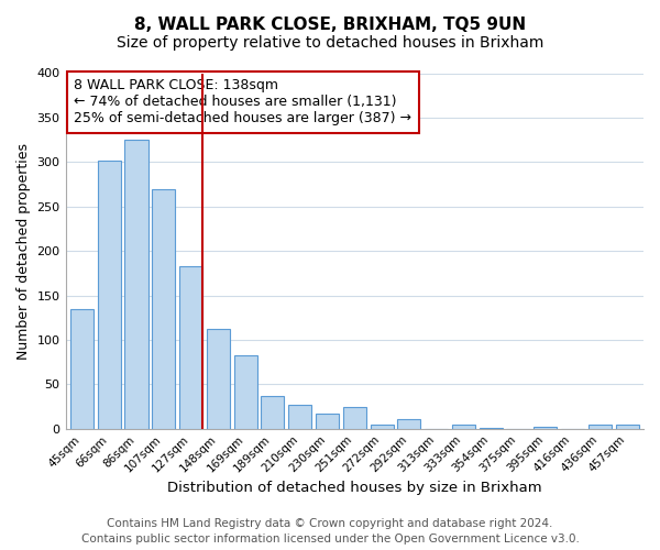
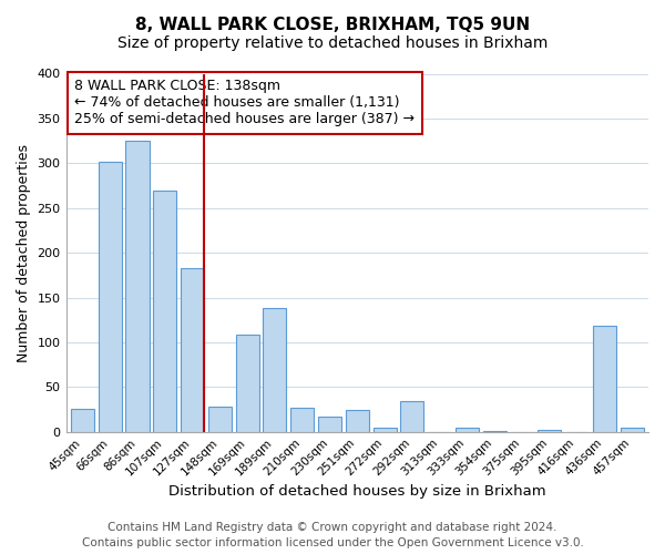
45sqm: 135 -> 26
148sqm: 112 -> 28
169sqm: 83 -> 108
189sqm: 37 -> 138
292sqm: 11 -> 34
436sqm: 4 -> 118
